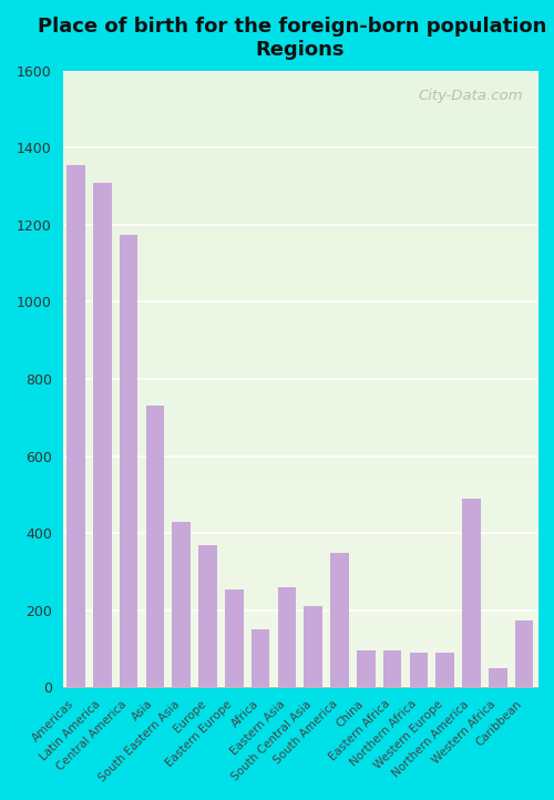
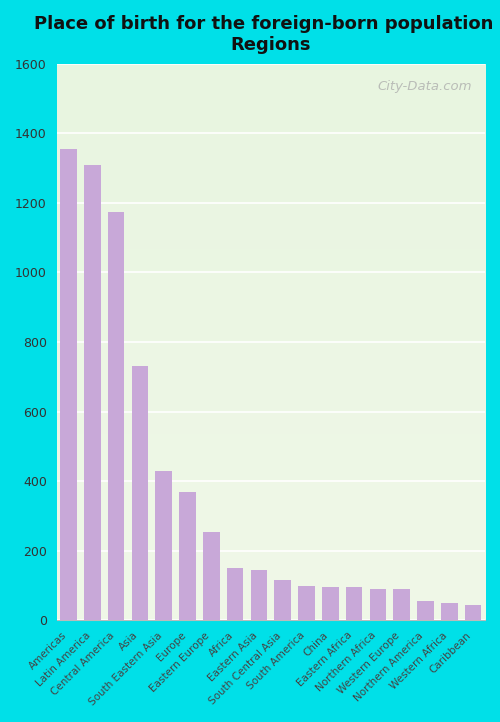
Eastern Asia: 260 -> 145
South Central Asia: 210 -> 115
South America: 350 -> 100
Northern America: 490 -> 55
Caribbean: 175 -> 45
